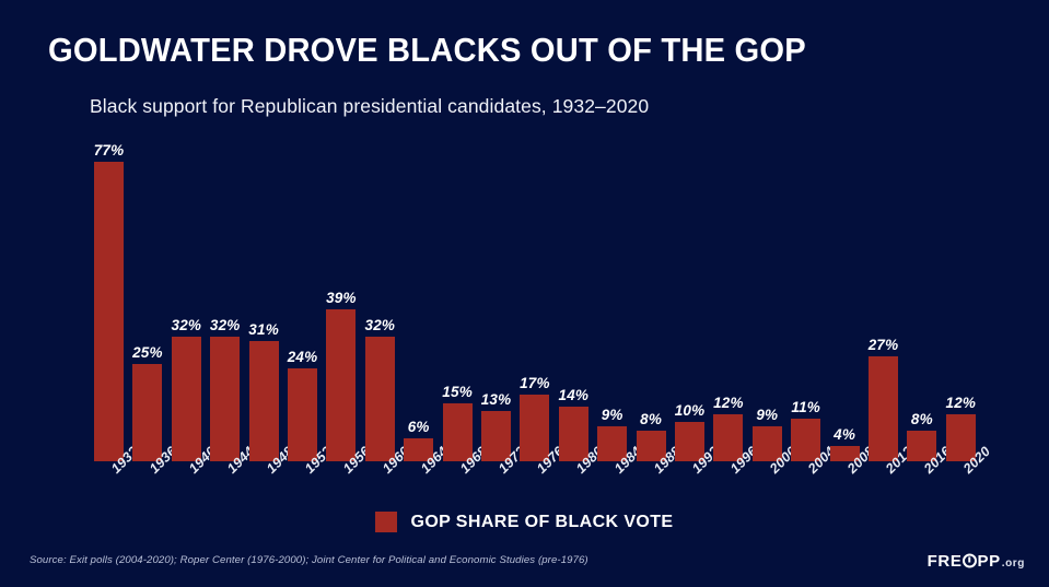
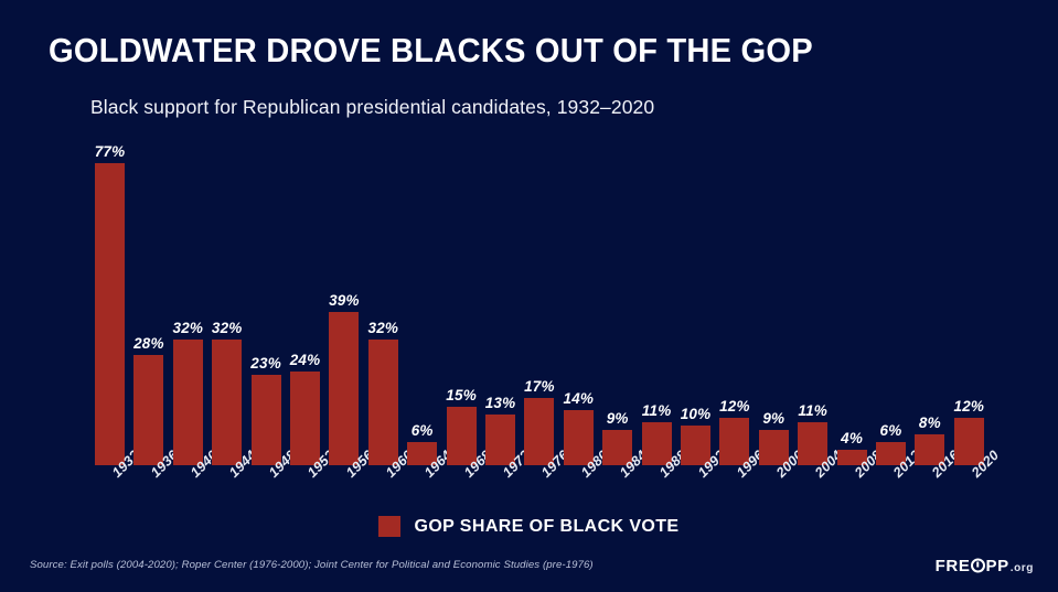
1936: 25% -> 28%
1948: 31% -> 23%
1988: 8% -> 11%
2012: 27% -> 6%
